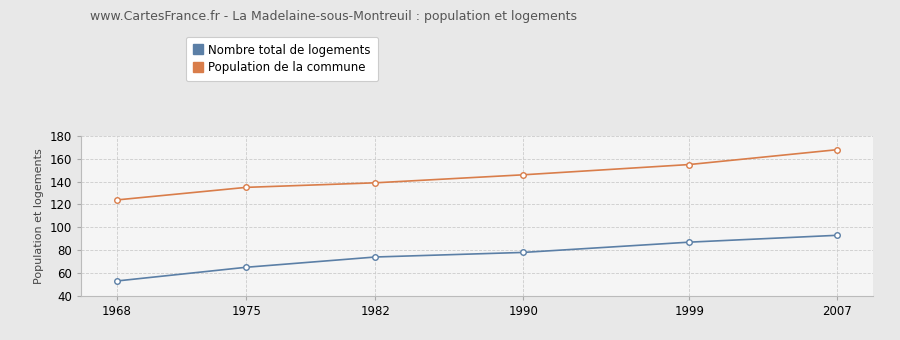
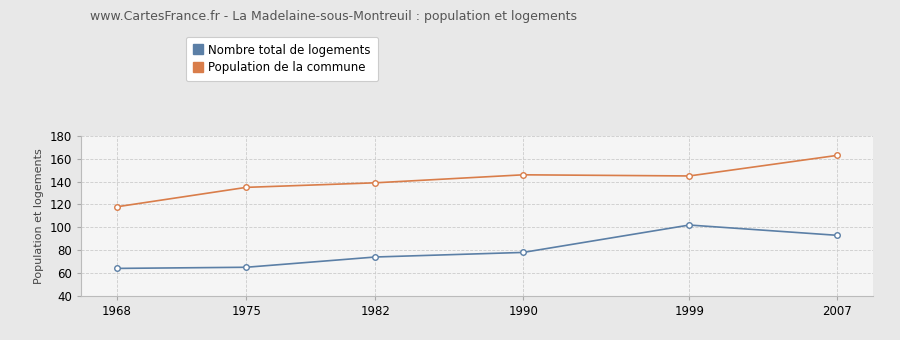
Nombre total de logements/1968: 53 -> 64
Population de la commune/1968: 124 -> 118
Nombre total de logements/1999: 87 -> 102
Population de la commune/1999: 155 -> 145
Population de la commune/2007: 168 -> 163
